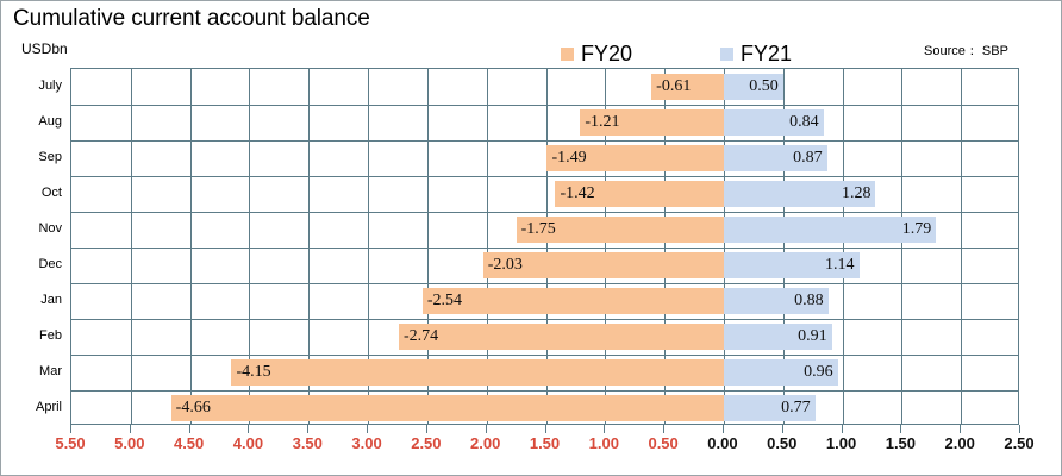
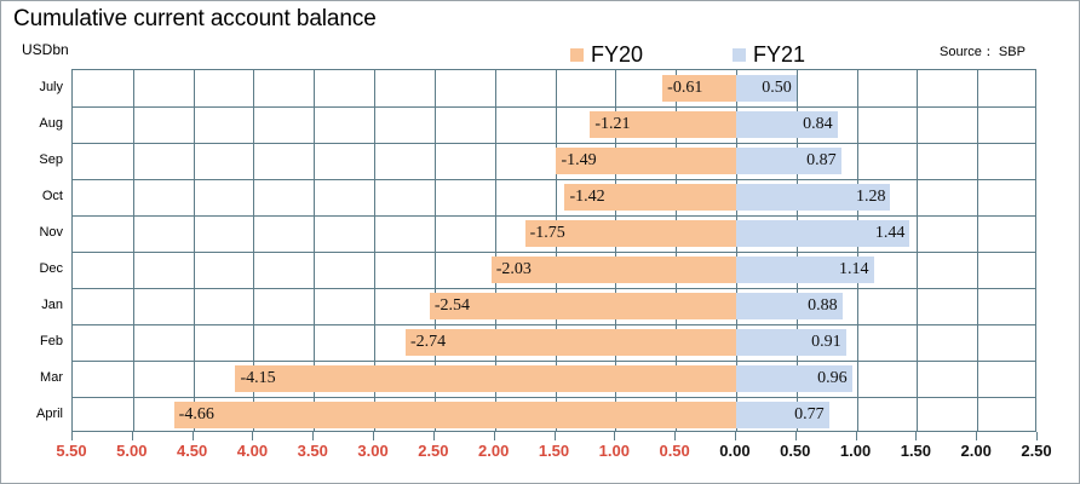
FY21/Nov: 1.79 -> 1.44
